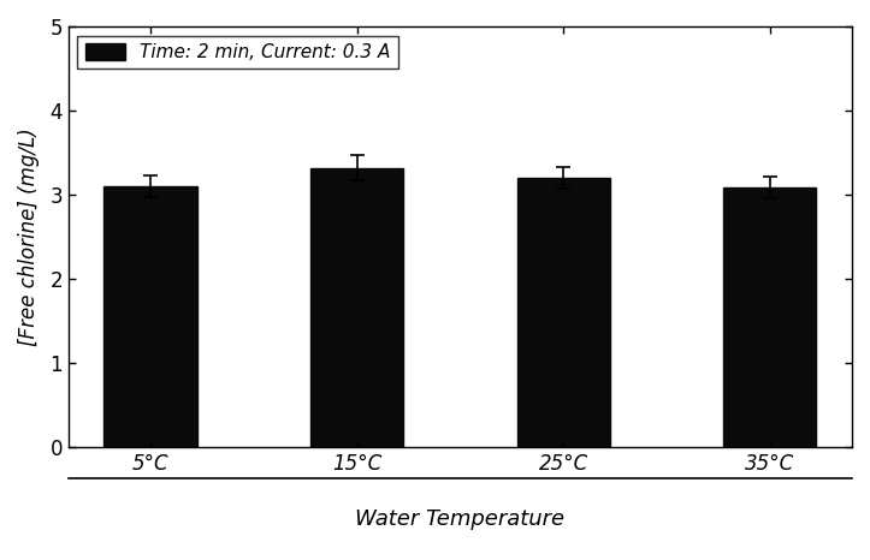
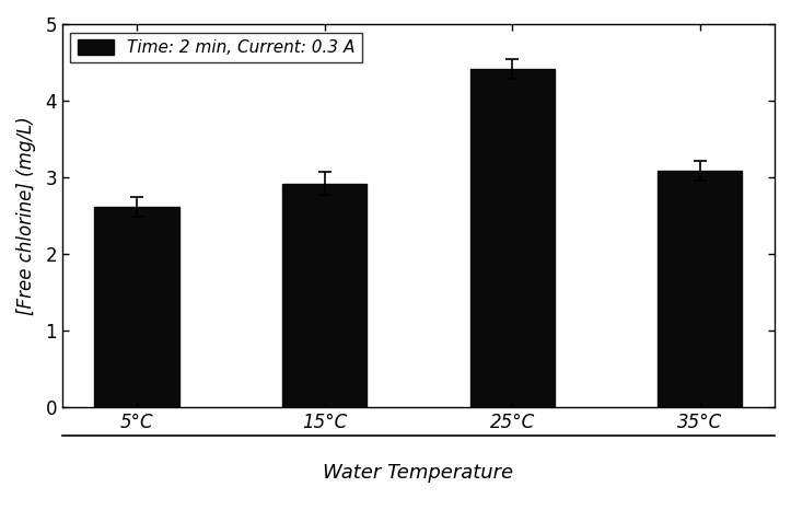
5°C: 3.10 -> 2.62
15°C: 3.32 -> 2.92
25°C: 3.20 -> 4.42
